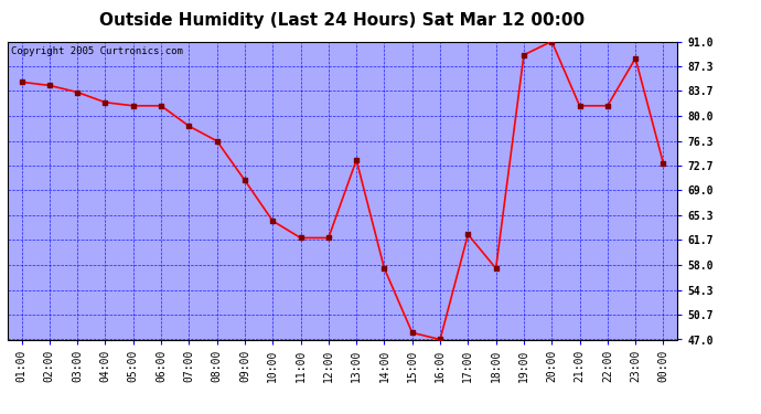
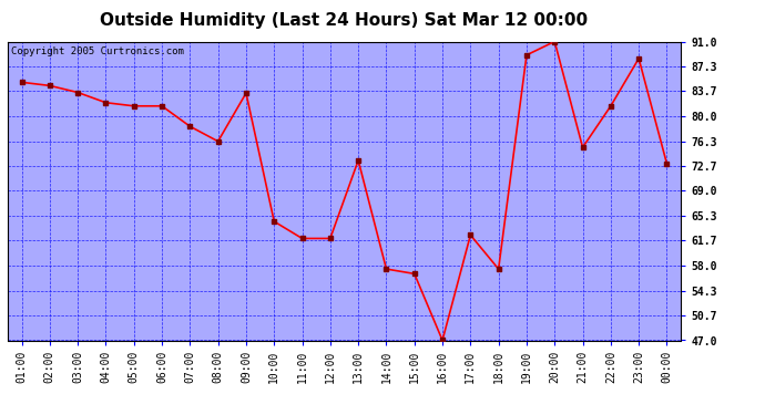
09:00: 70.5 -> 83.4
15:00: 48.0 -> 56.8
21:00: 81.5 -> 75.4
